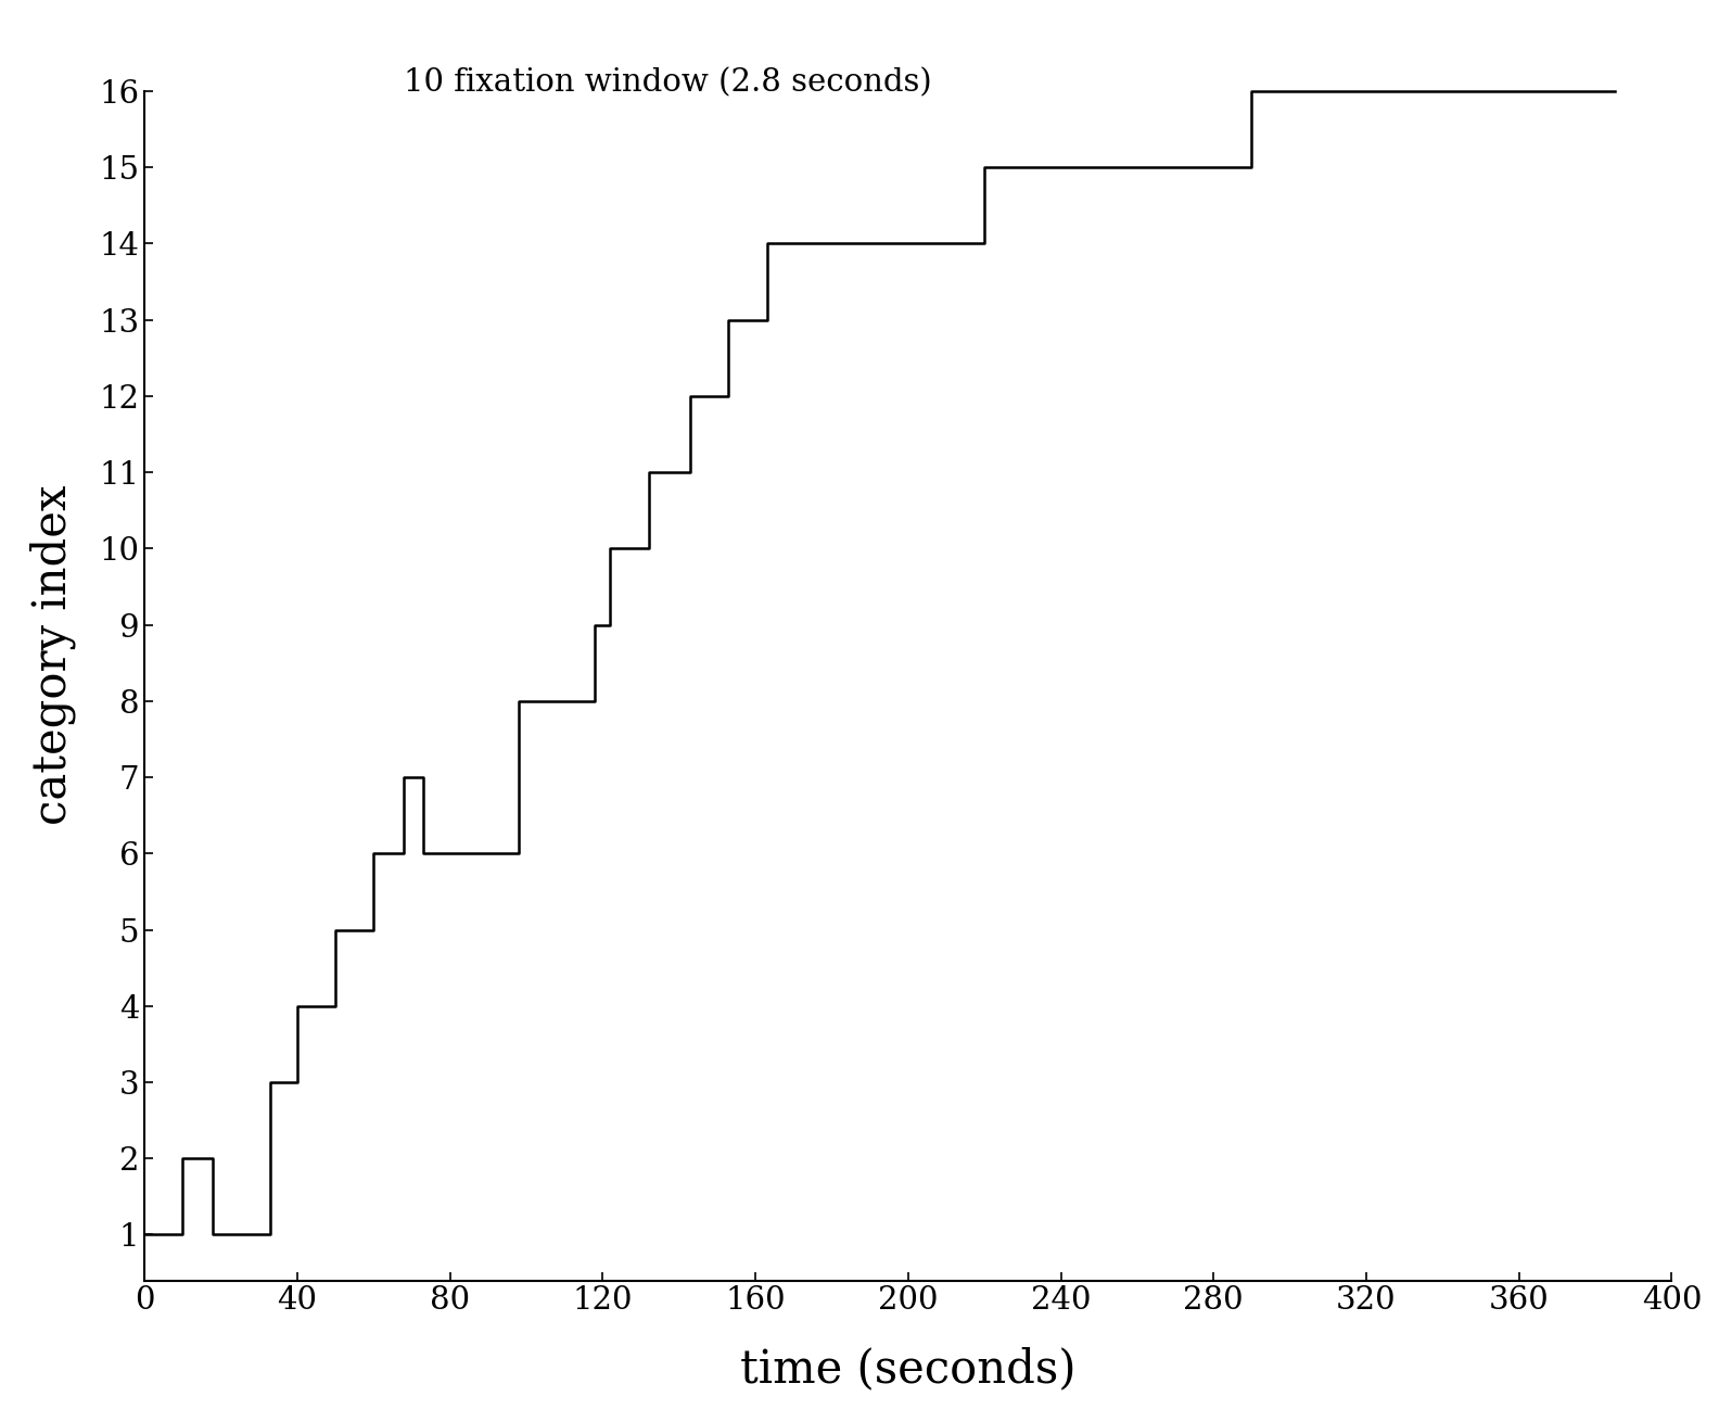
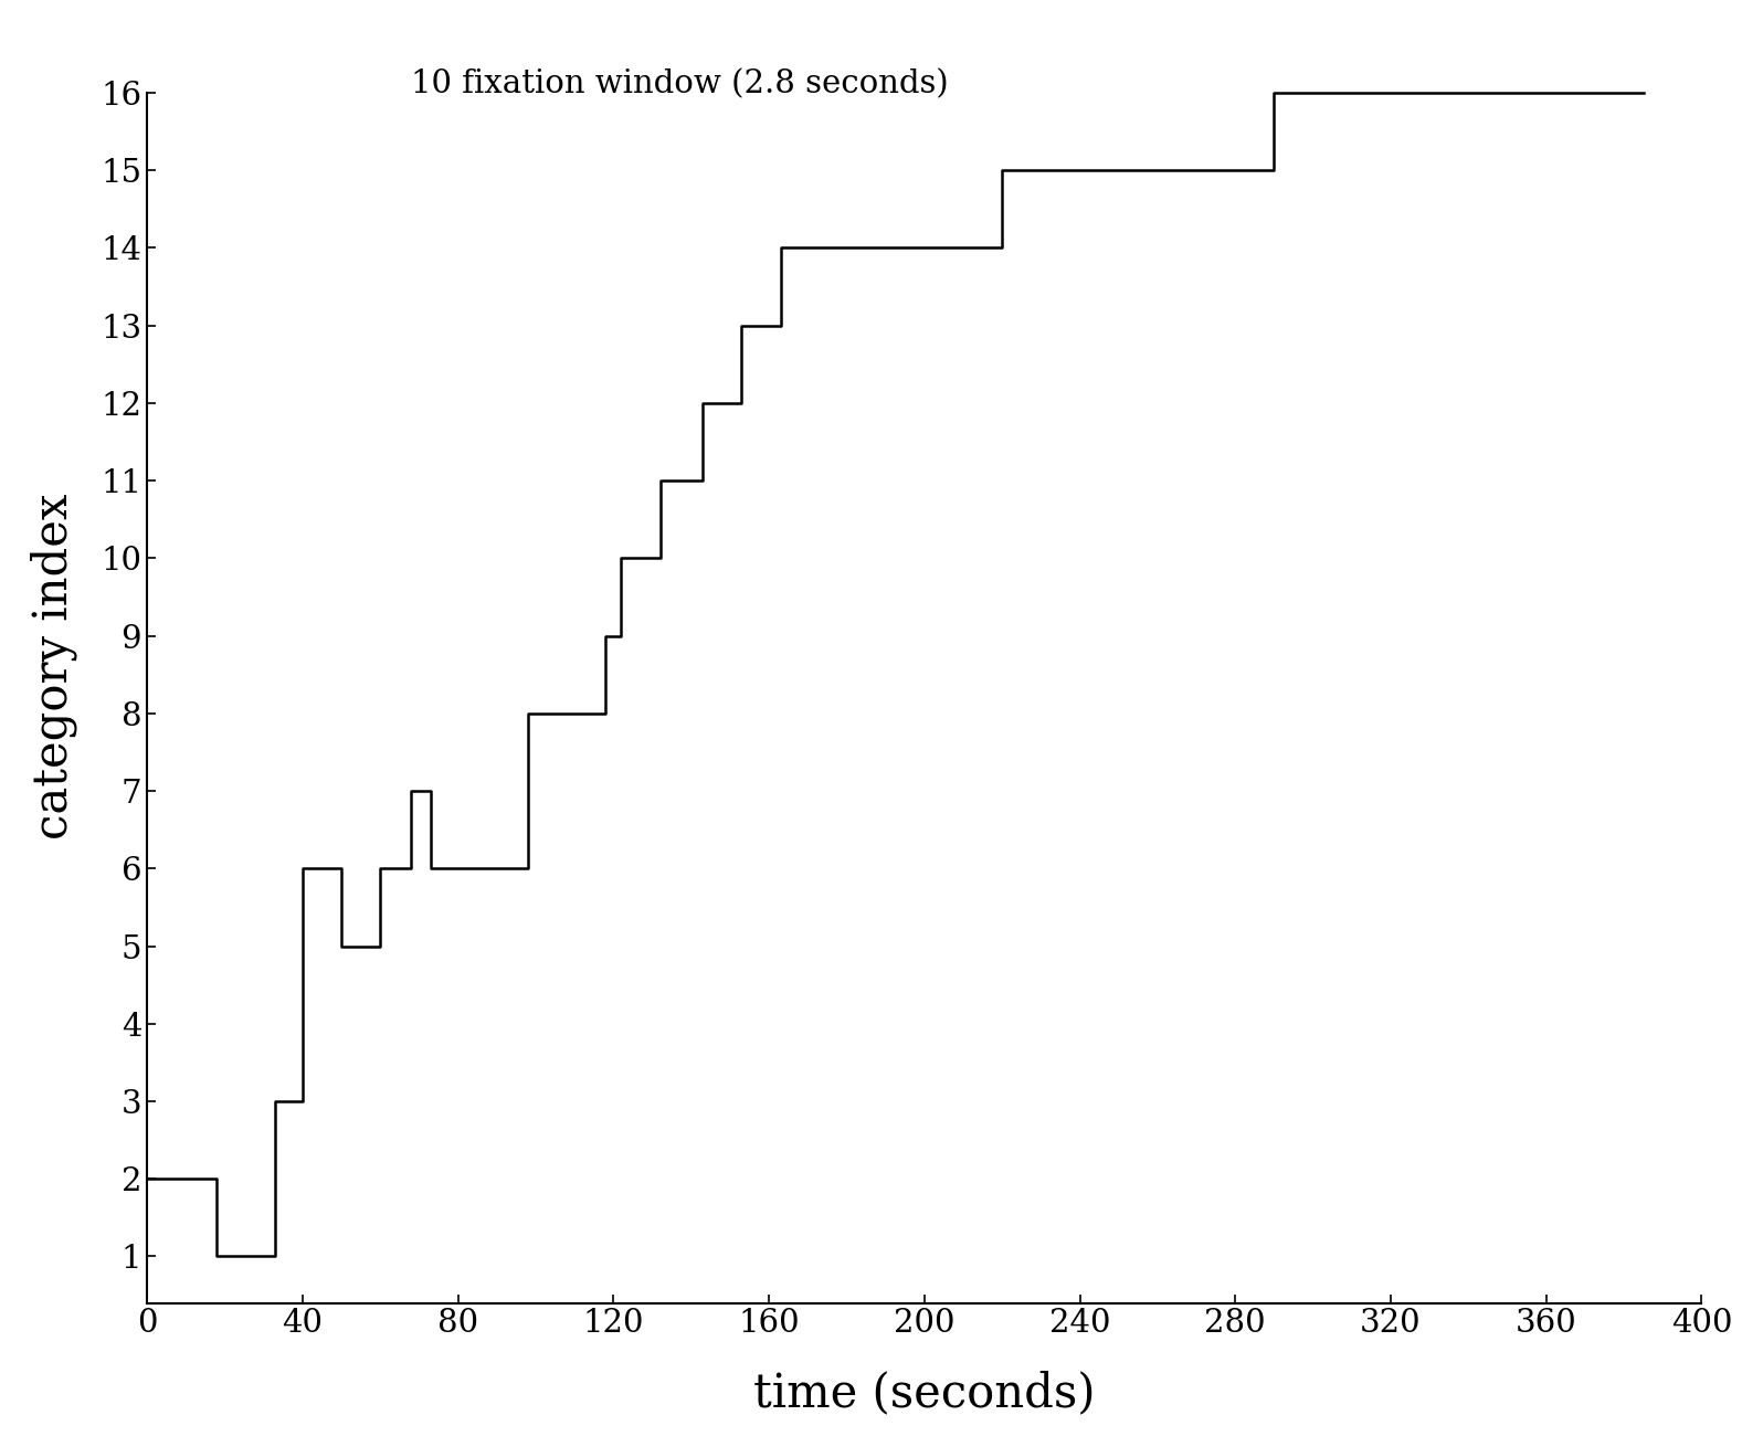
0: 1 -> 2
40: 4 -> 6
